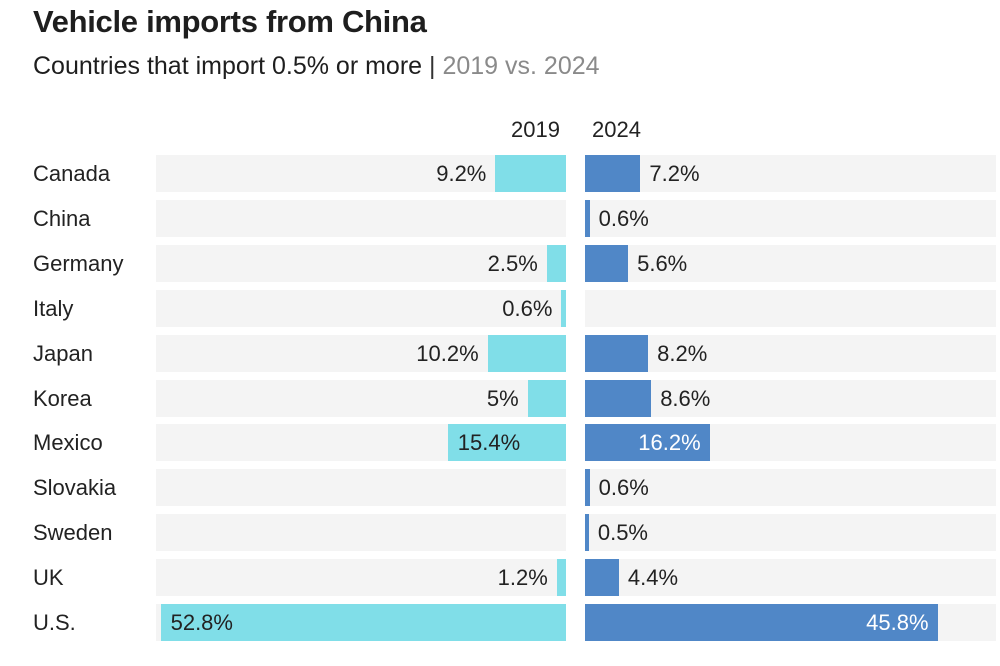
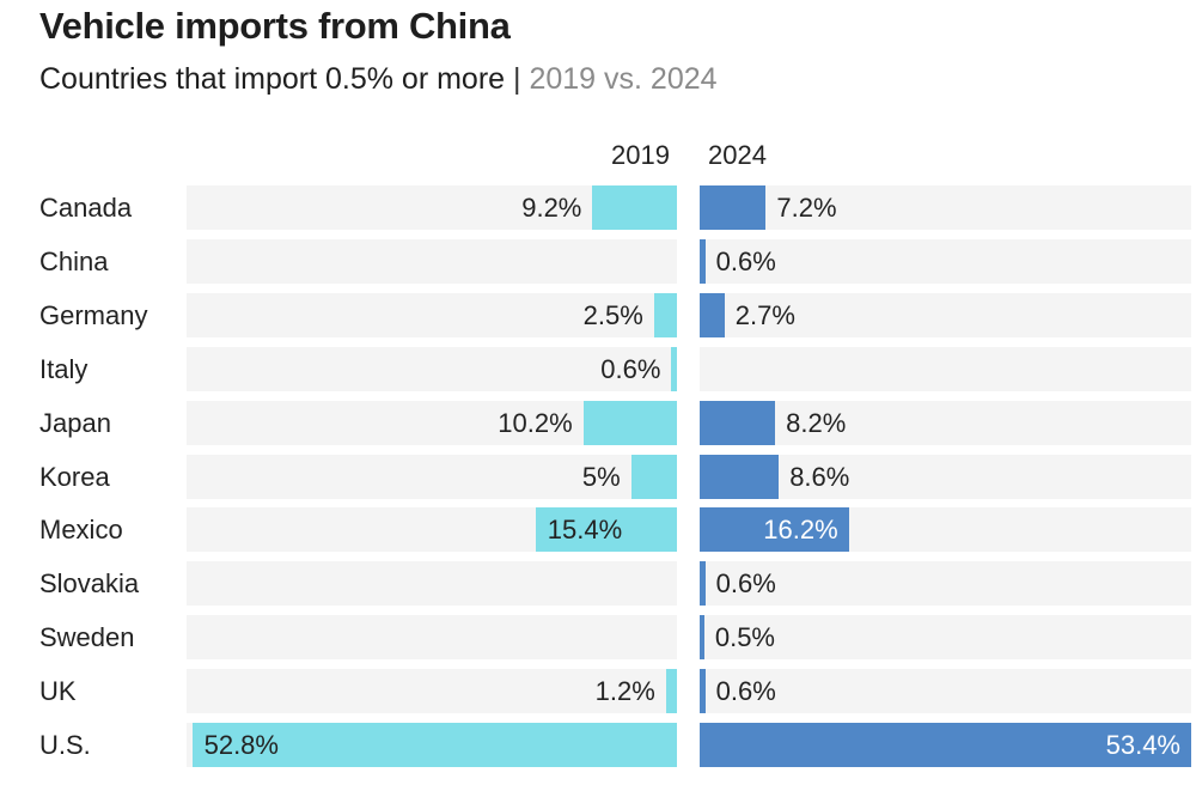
2024/Germany: 5.6% -> 2.7%
2024/UK: 4.4% -> 0.6%
2024/U.S.: 45.8% -> 53.4%
